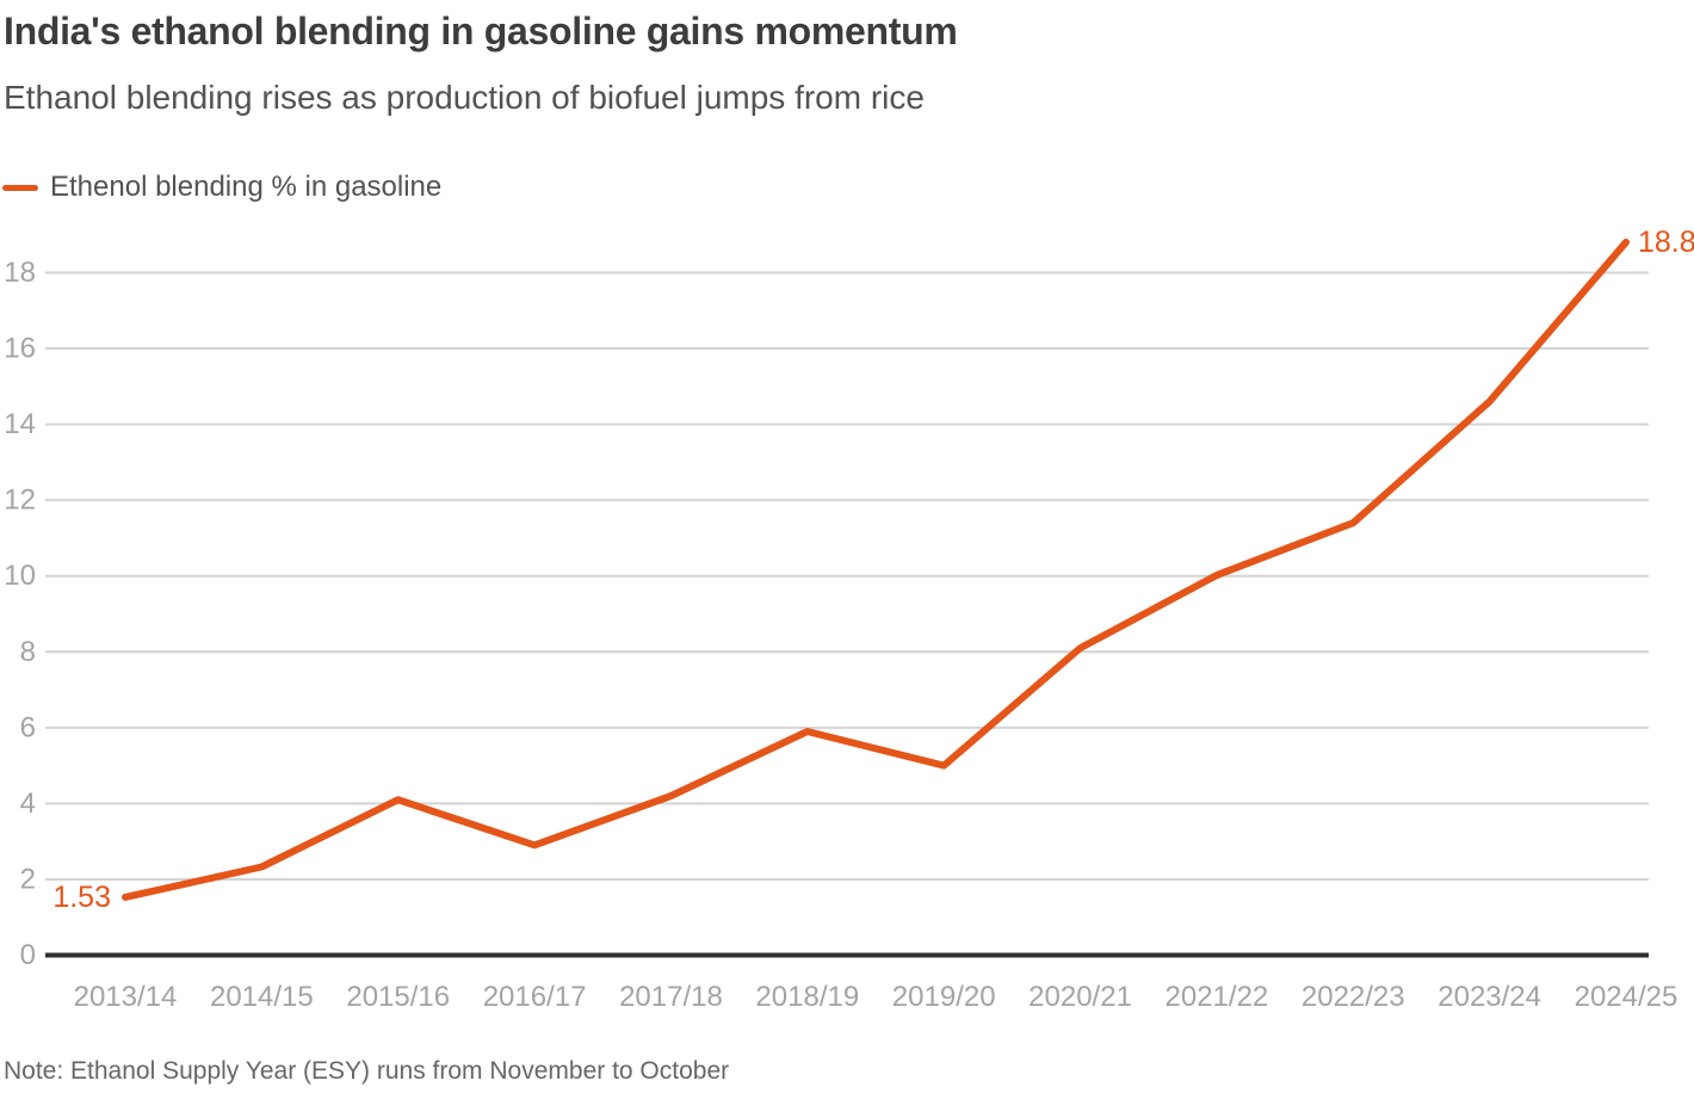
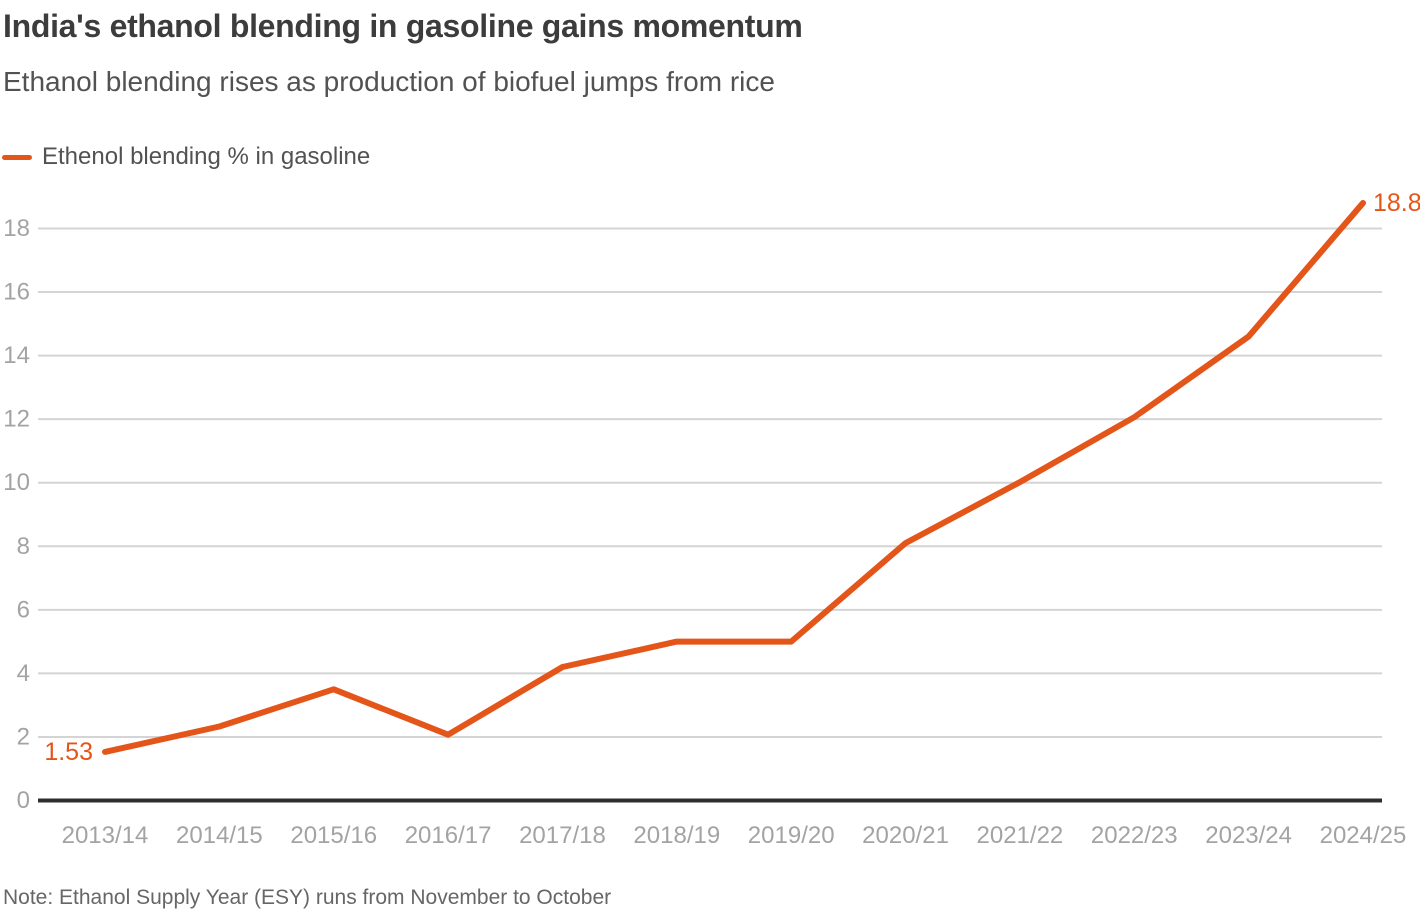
2015/16: 4.1 -> 3.5
2016/17: 2.9 -> 2.1
2018/19: 5.9 -> 5.0
2022/23: 11.4 -> 12.1
